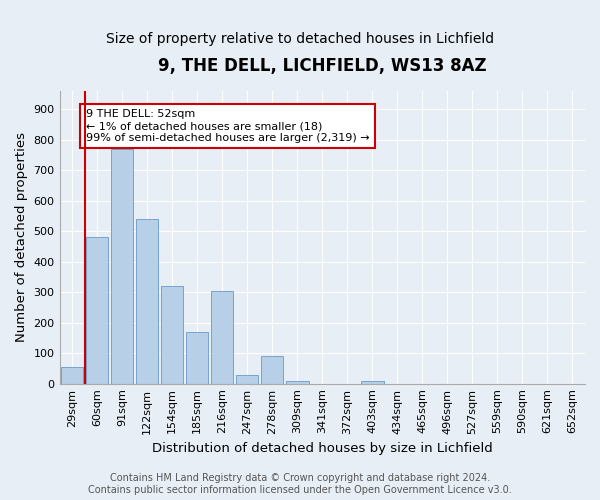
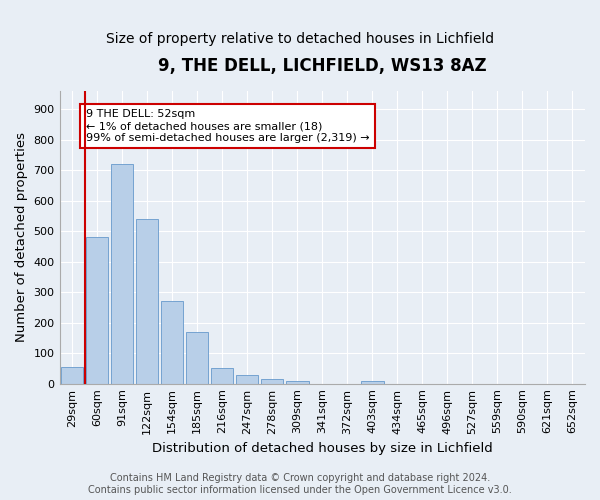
91sqm: 770 -> 720
154sqm: 320 -> 270
216sqm: 305 -> 50
278sqm: 90 -> 15
